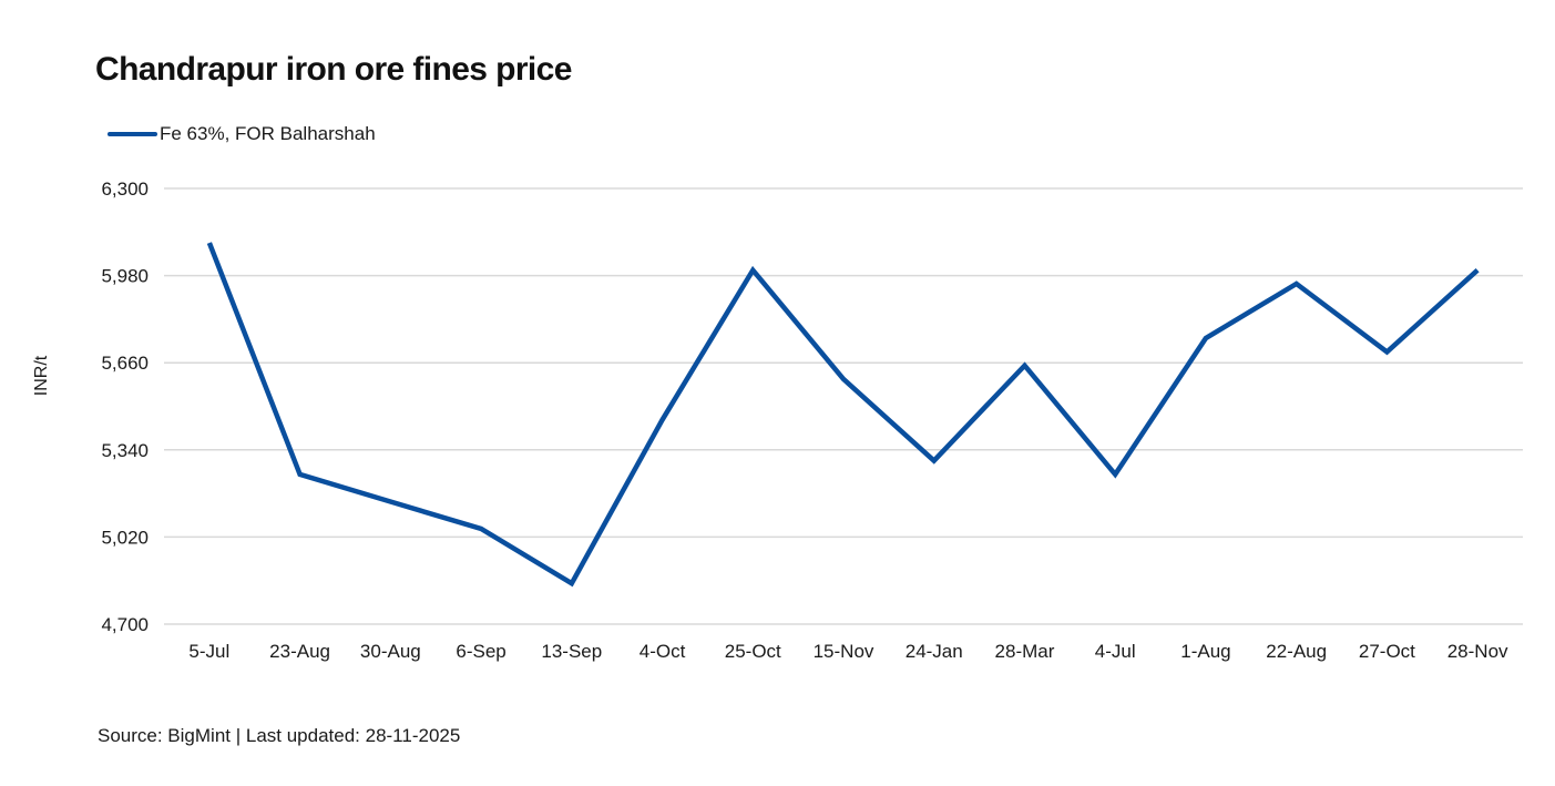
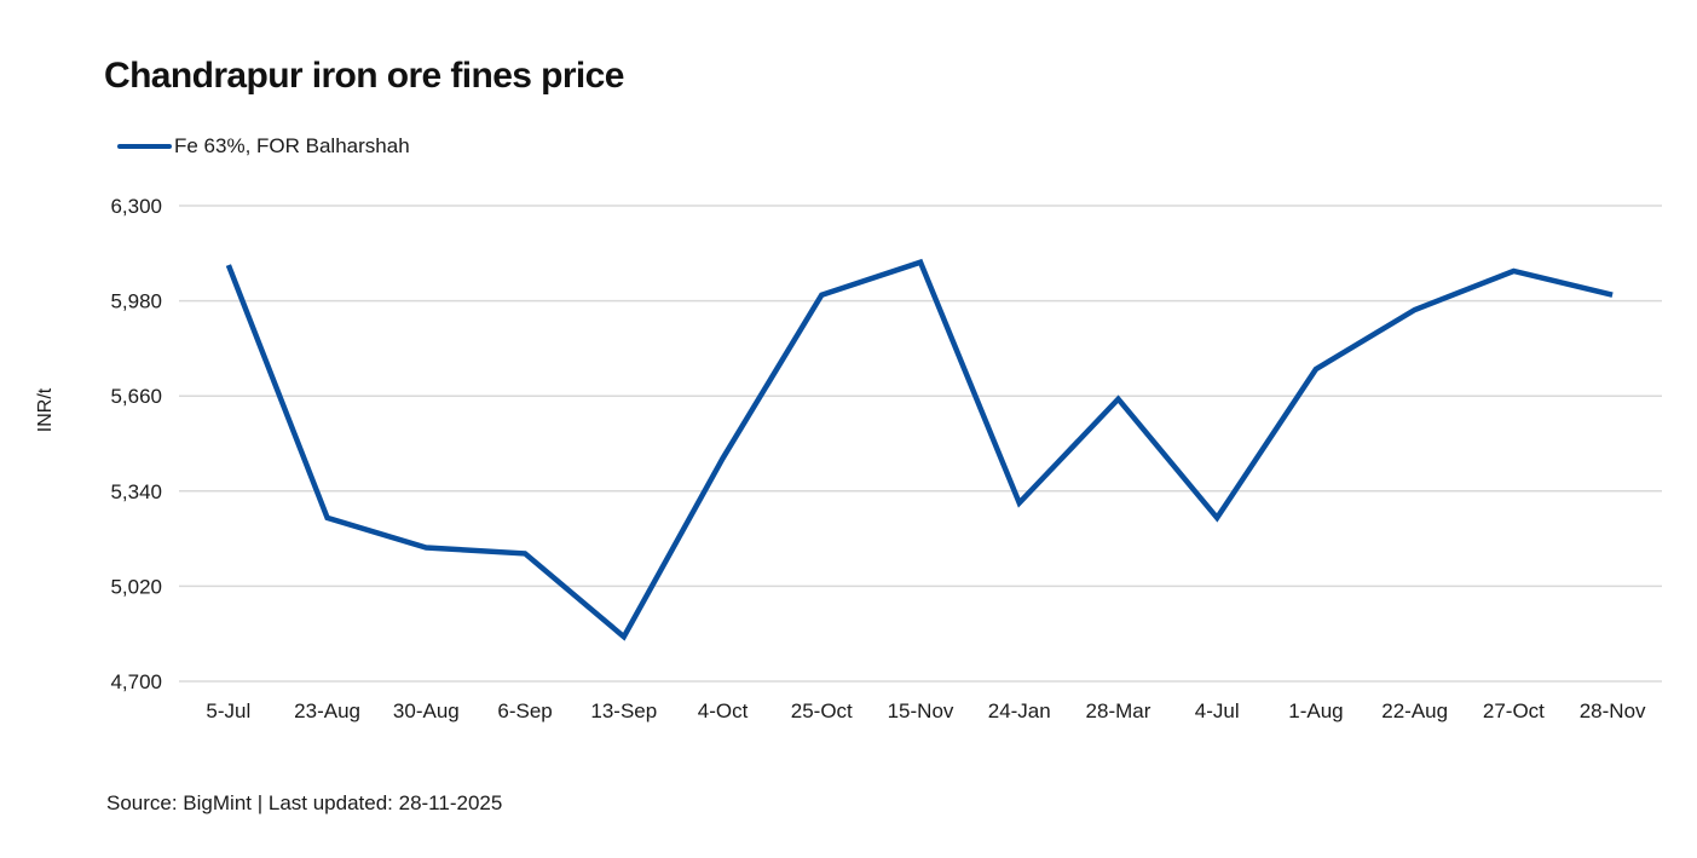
6-Sep: 5050 -> 5130
15-Nov: 5600 -> 6110
27-Oct: 5700 -> 6080
